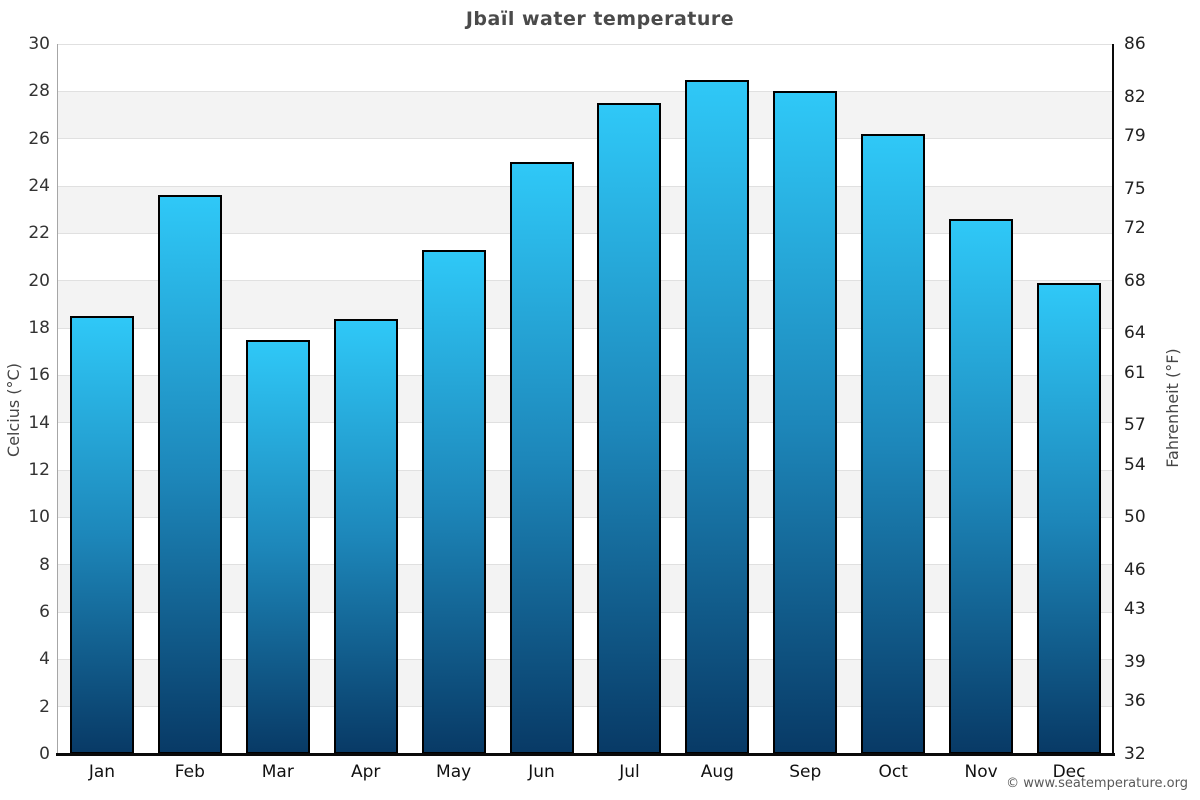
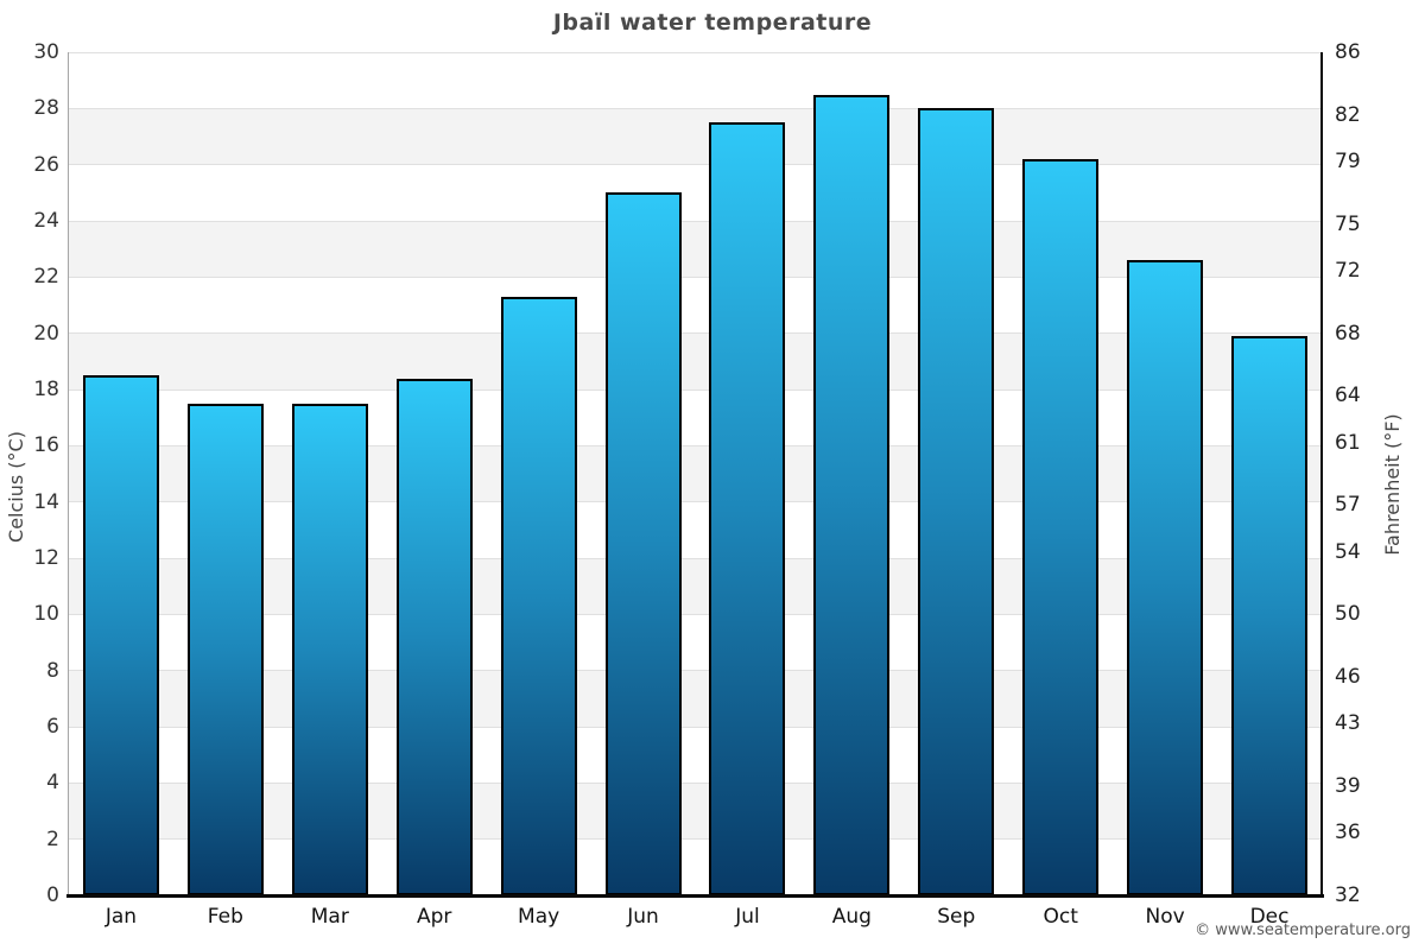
Feb: 23.6 -> 17.5
